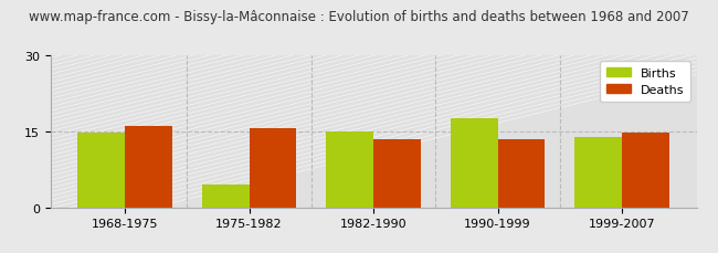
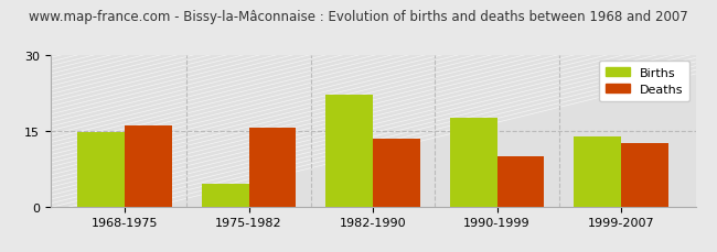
Births/1982-1990: 15.0 -> 22.0
Deaths/1990-1999: 13.5 -> 10.0
Deaths/1999-2007: 14.7 -> 12.5
